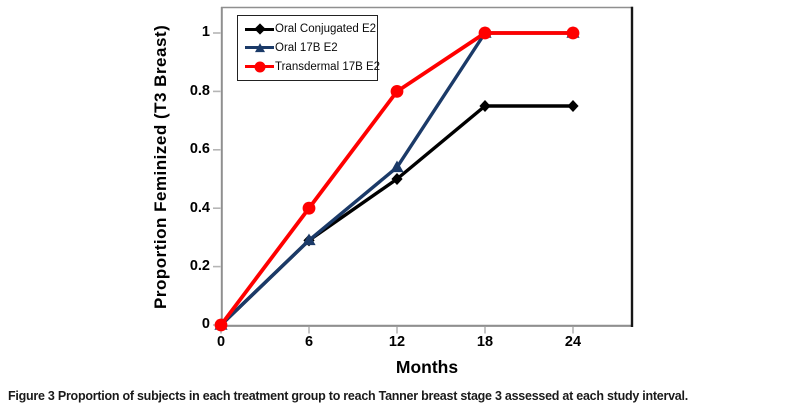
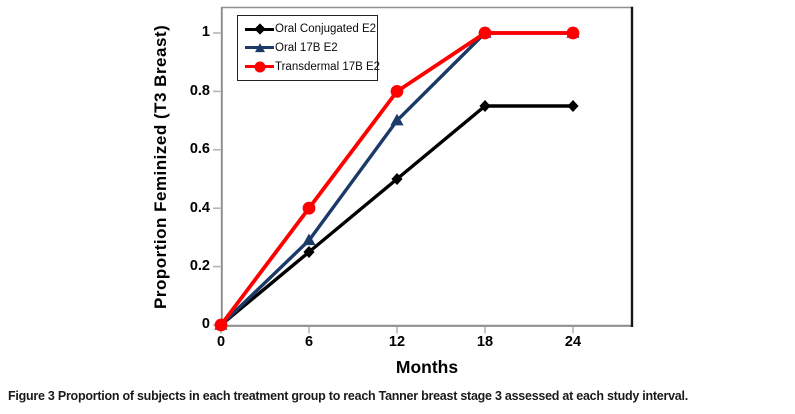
Oral Conjugated E2/6: 0.29 -> 0.25
Oral 17B E2/12: 0.54 -> 0.70
